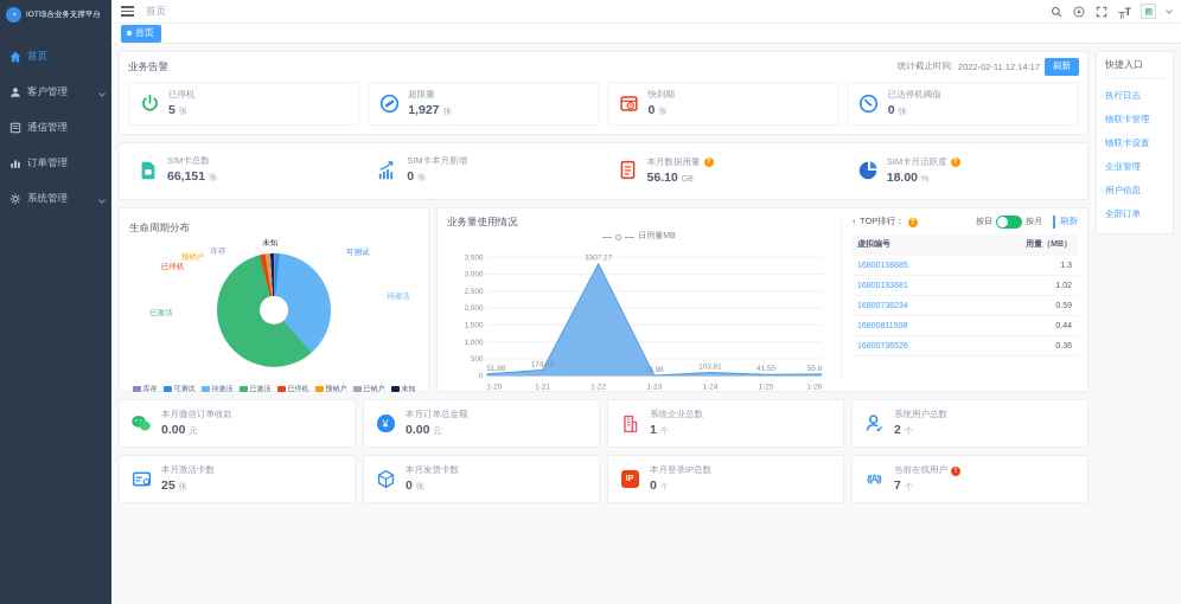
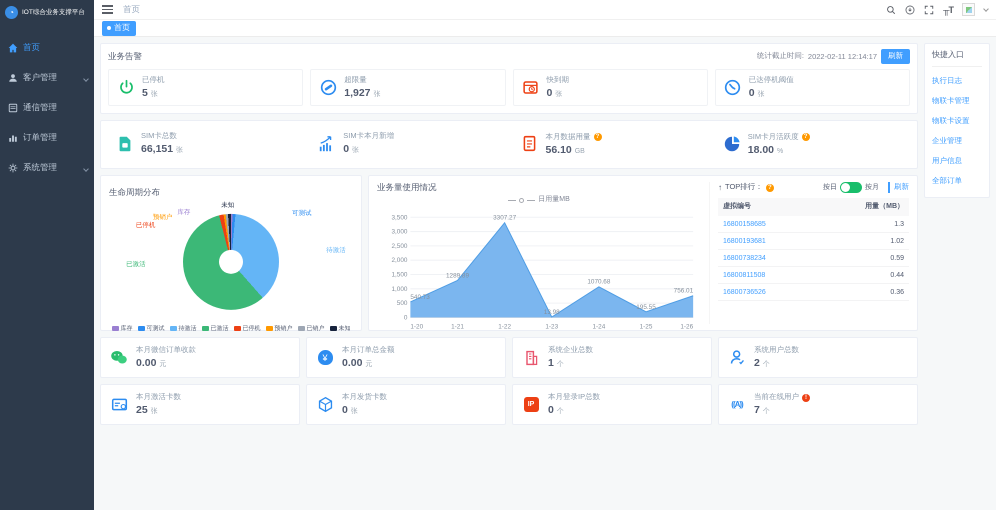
业务量使用情况/1-20: 51.88 -> 540.73
业务量使用情况/1-21: 174.45 -> 1289.89
业务量使用情况/1-24: 103.81 -> 1070.68
业务量使用情况/1-25: 41.55 -> 195.55
业务量使用情况/1-26: 55.6 -> 756.01
